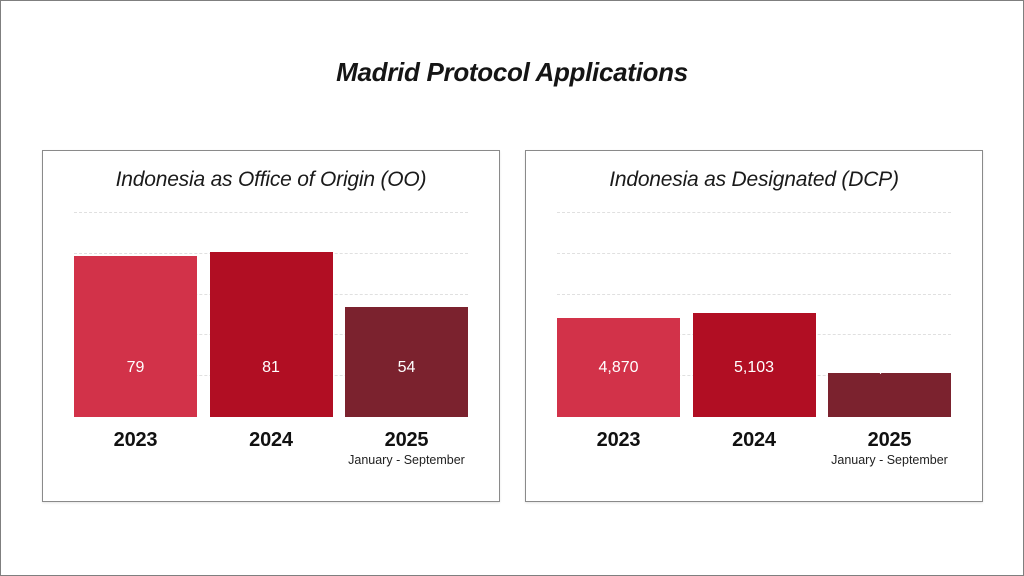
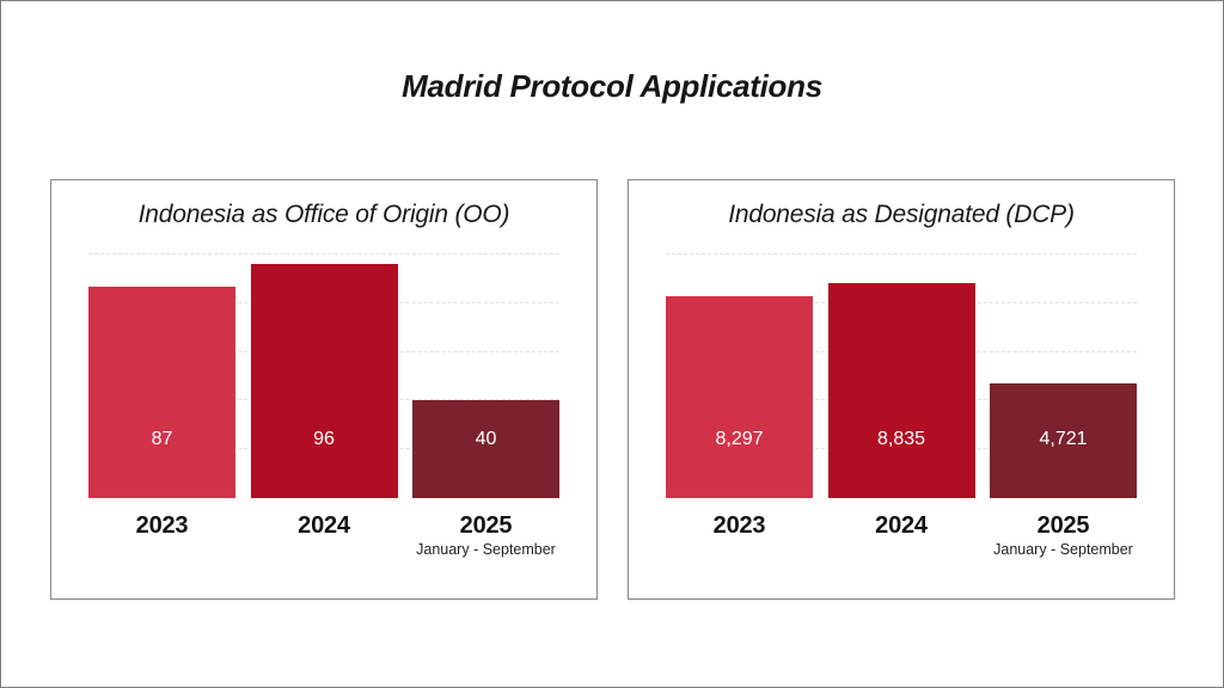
Indonesia as Office of Origin (OO)/2023: 79 -> 87
Indonesia as Office of Origin (OO)/2024: 81 -> 96
Indonesia as Office of Origin (OO)/2025: 54 -> 40
Indonesia as Designated (DCP)/2023: 4,870 -> 8,297
Indonesia as Designated (DCP)/2024: 5,103 -> 8,835
Indonesia as Designated (DCP)/2025: 2,172 -> 4,721
